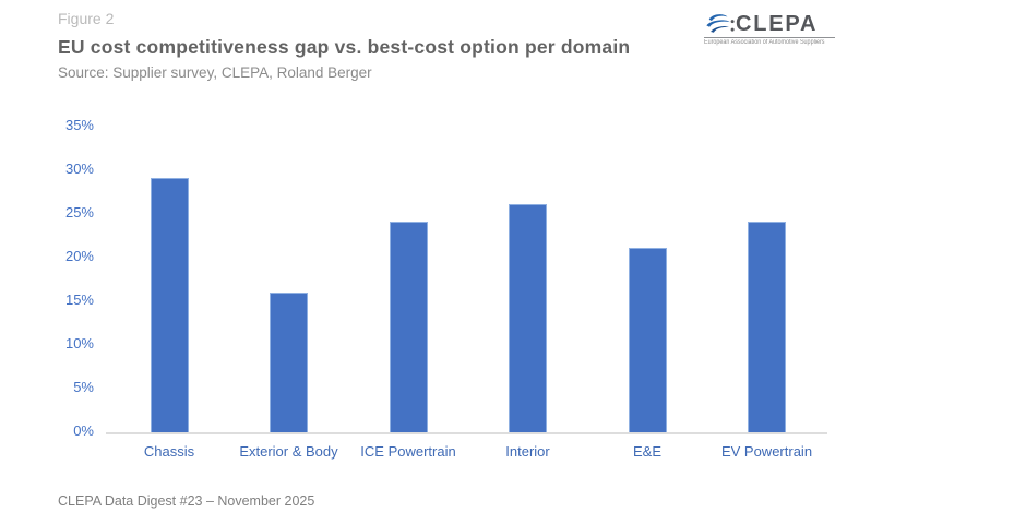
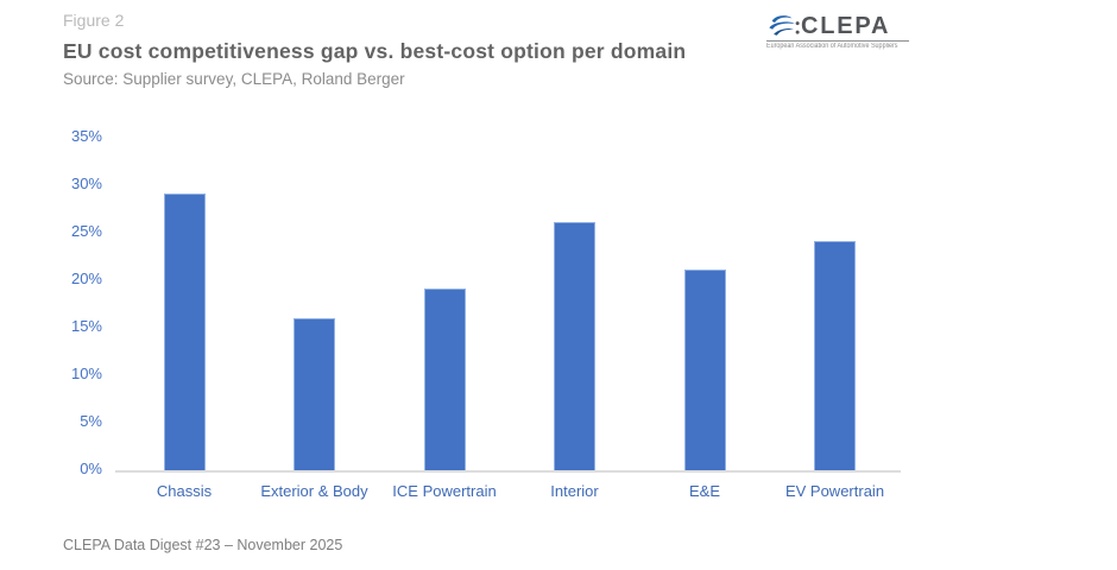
ICE Powertrain: 24% -> 19%
